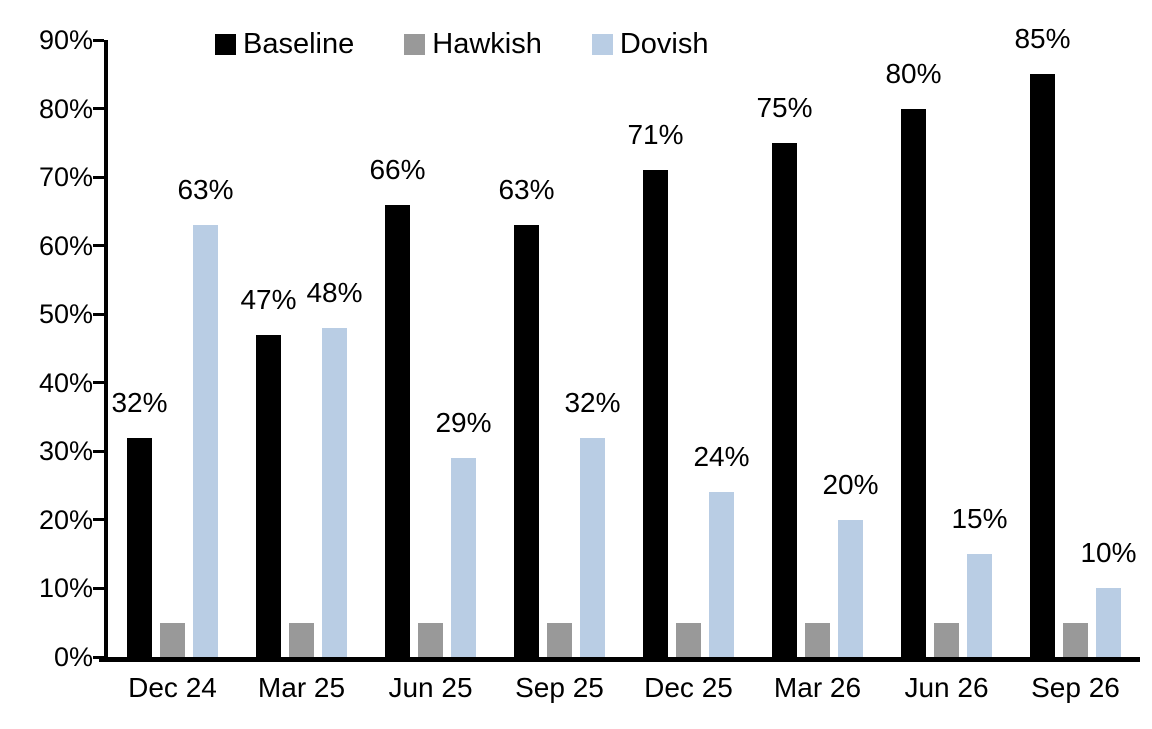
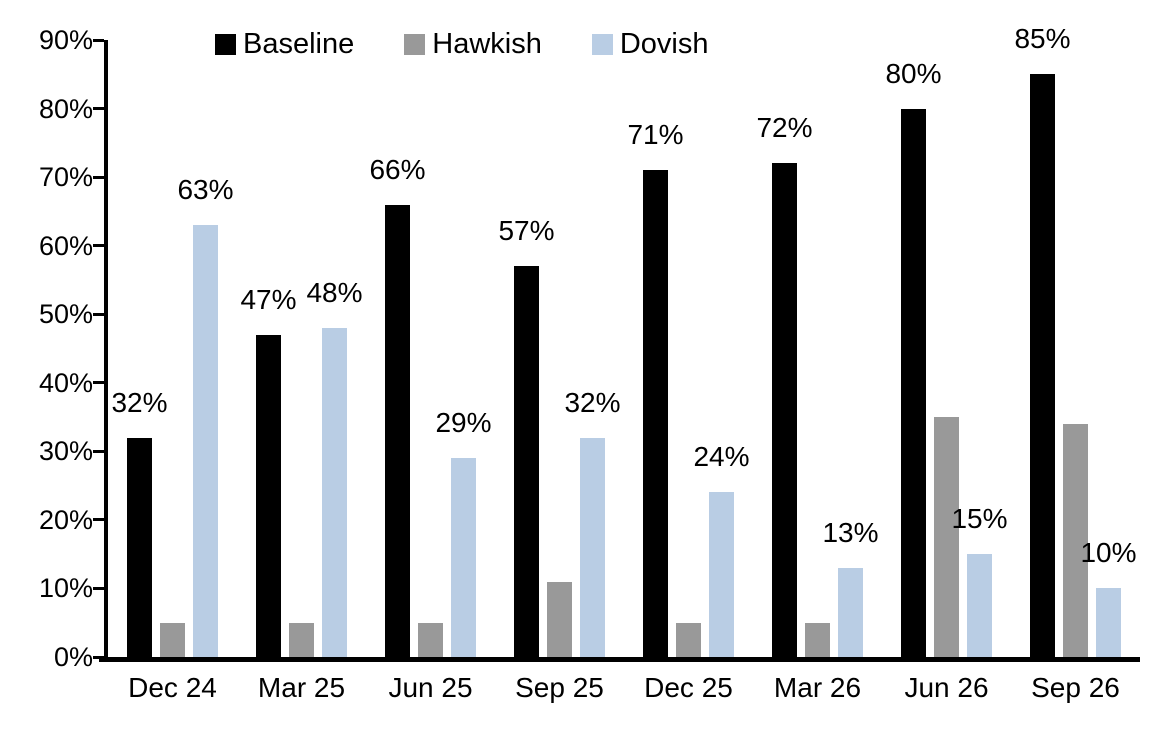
Baseline/Sep 25: 63% -> 57%
Hawkish/Sep 25: 5% -> 11%
Baseline/Mar 26: 75% -> 72%
Dovish/Mar 26: 20% -> 13%
Hawkish/Jun 26: 5% -> 35%
Hawkish/Sep 26: 5% -> 34%
